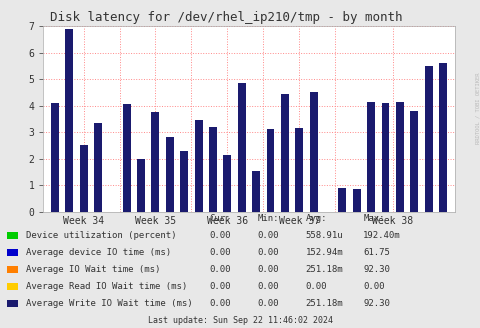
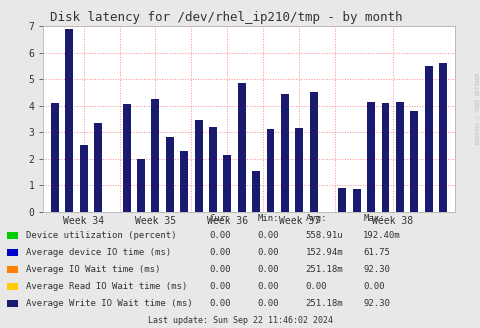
Week 35: 3.75 -> 4.25
